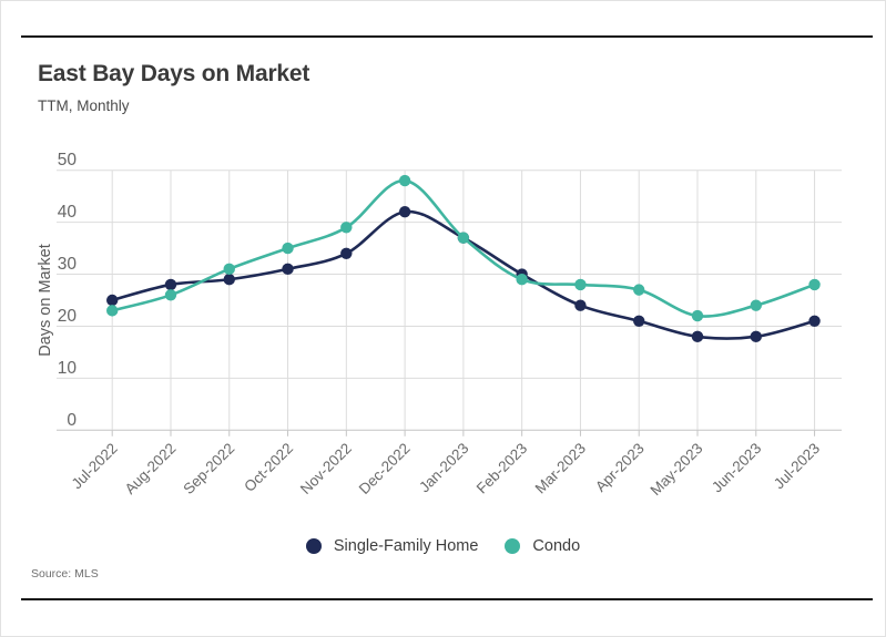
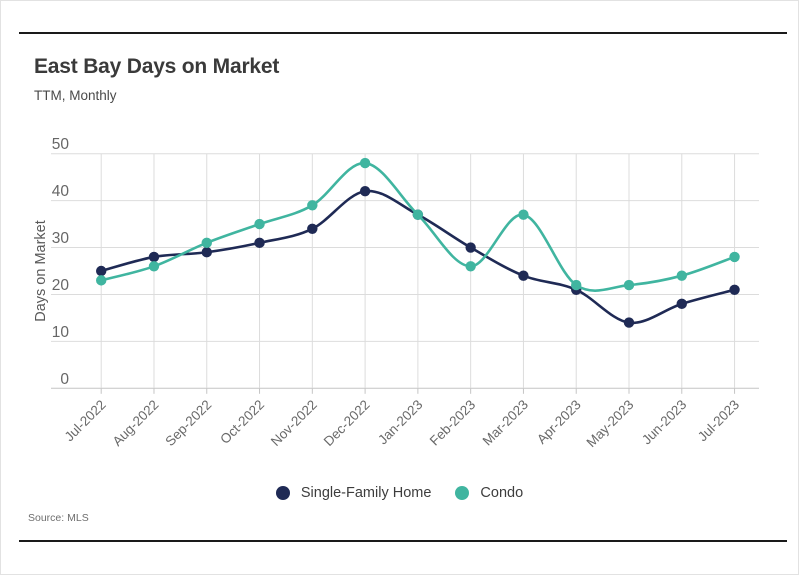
Condo/Feb-2023: 29 -> 26
Condo/Mar-2023: 28 -> 37
Condo/Apr-2023: 27 -> 22
Single-Family Home/May-2023: 18 -> 14
